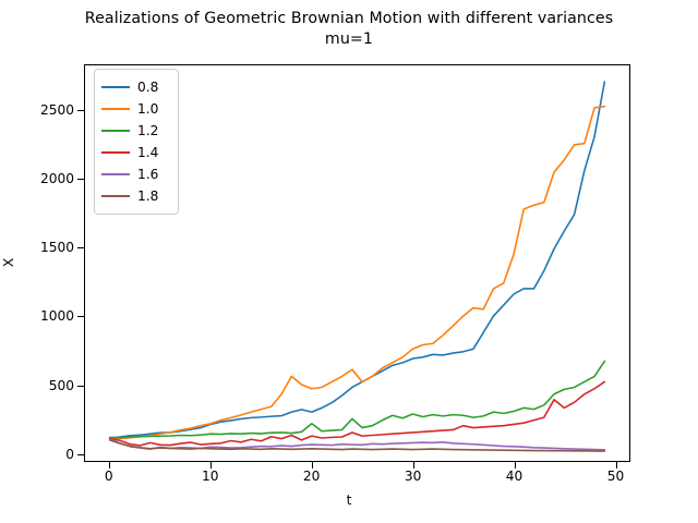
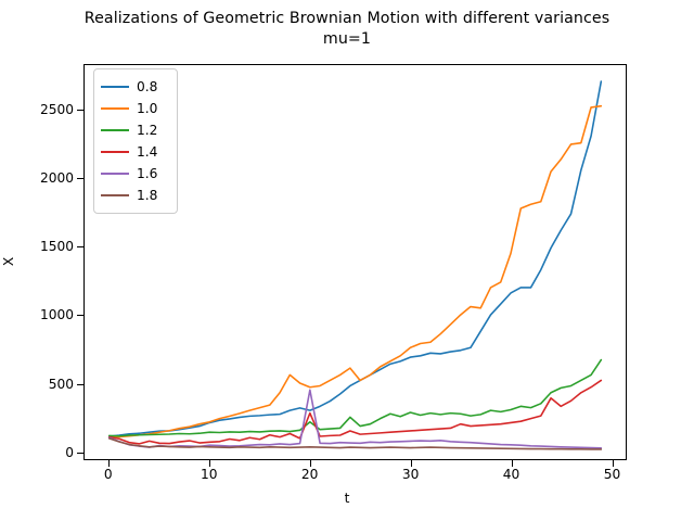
1.4/20: 120 -> 280
1.6/20: 60 -> 450
